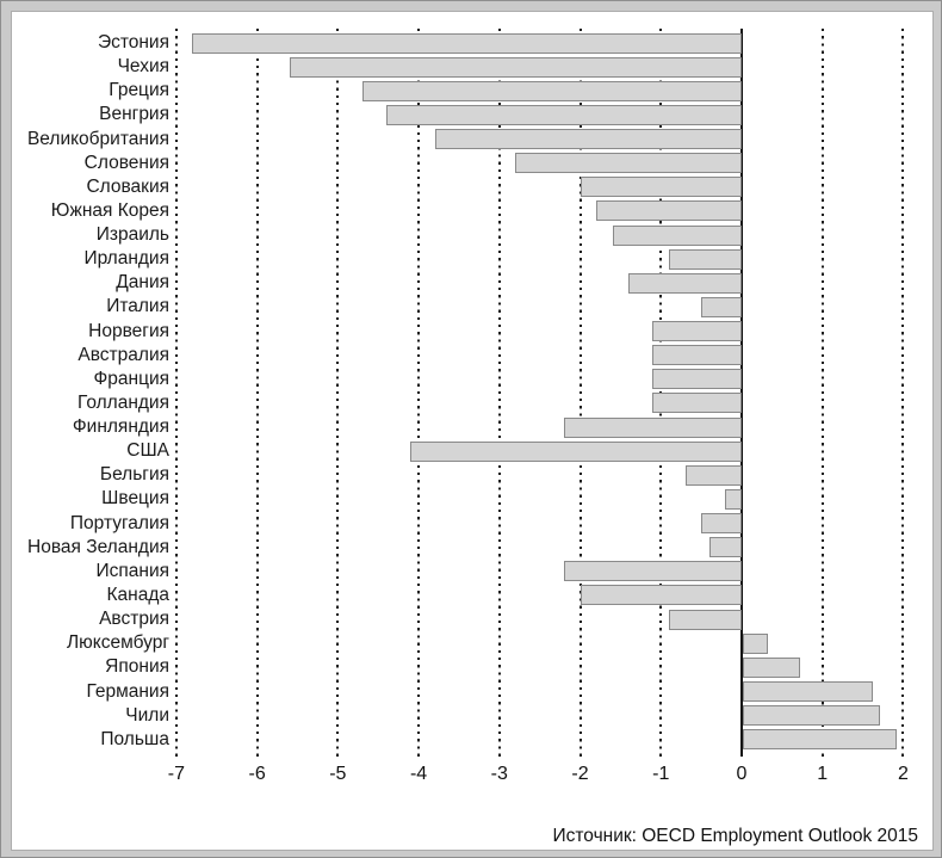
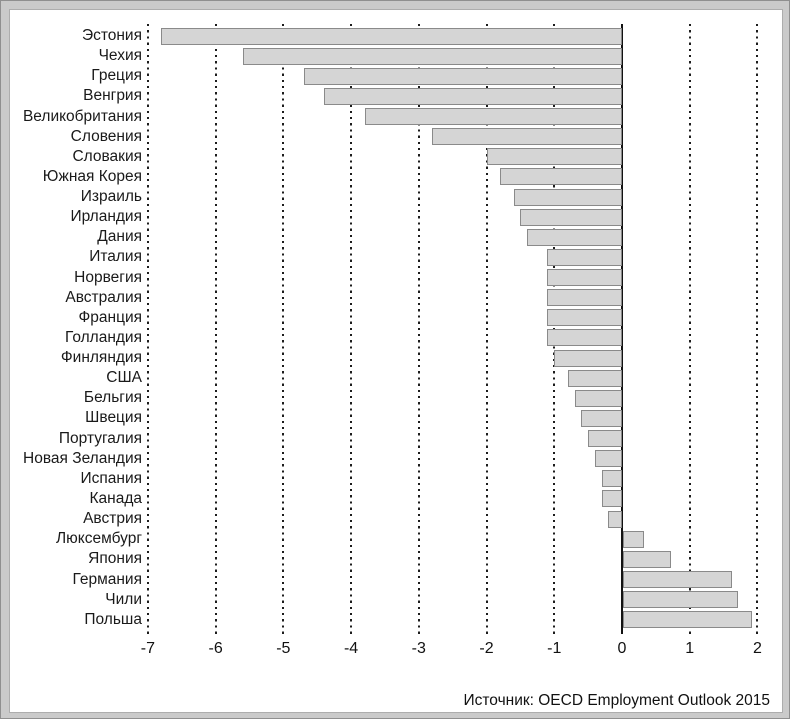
Ирландия: -0.9 -> -1.5
Италия: -0.5 -> -1.1
Финляндия: -2.2 -> -1.0
США: -4.1 -> -0.8
Швеция: -0.2 -> -0.6
Испания: -2.2 -> -0.3
Канада: -2.0 -> -0.3
Австрия: -0.9 -> -0.2
